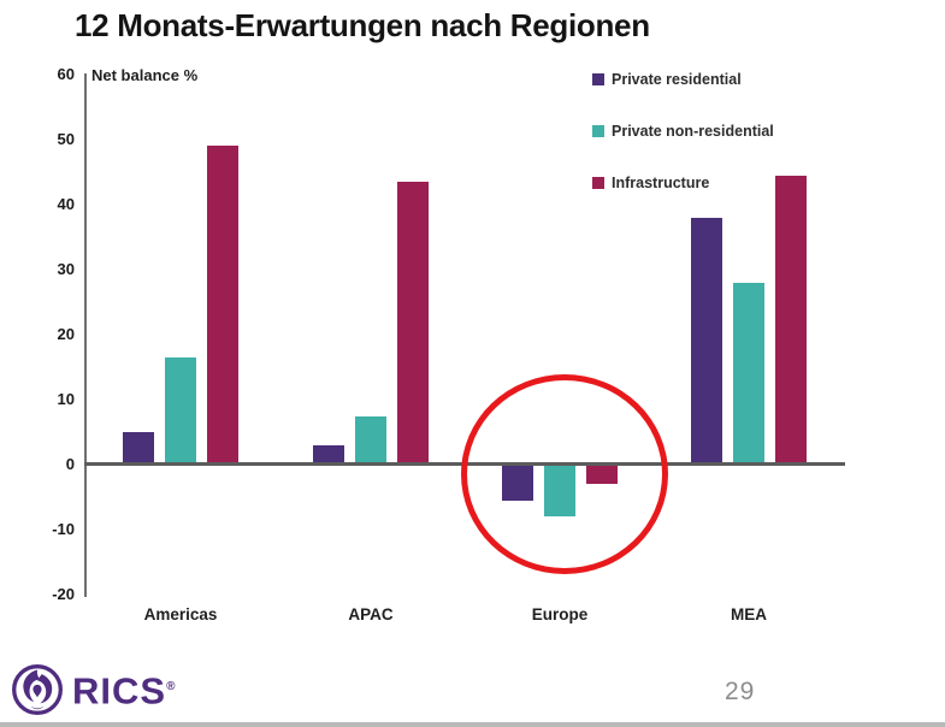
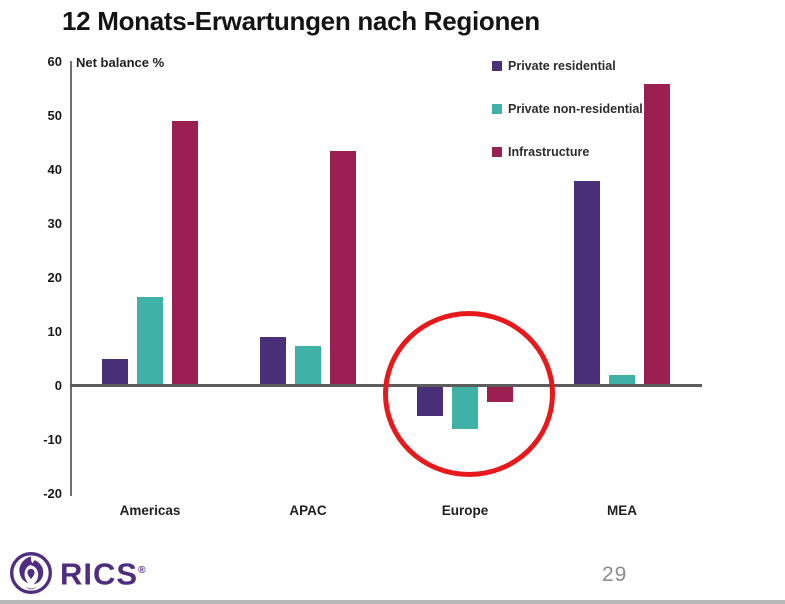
Private residential/APAC: 3 -> 9
Private non-residential/MEA: 28 -> 2
Infrastructure/MEA: 44 -> 56
